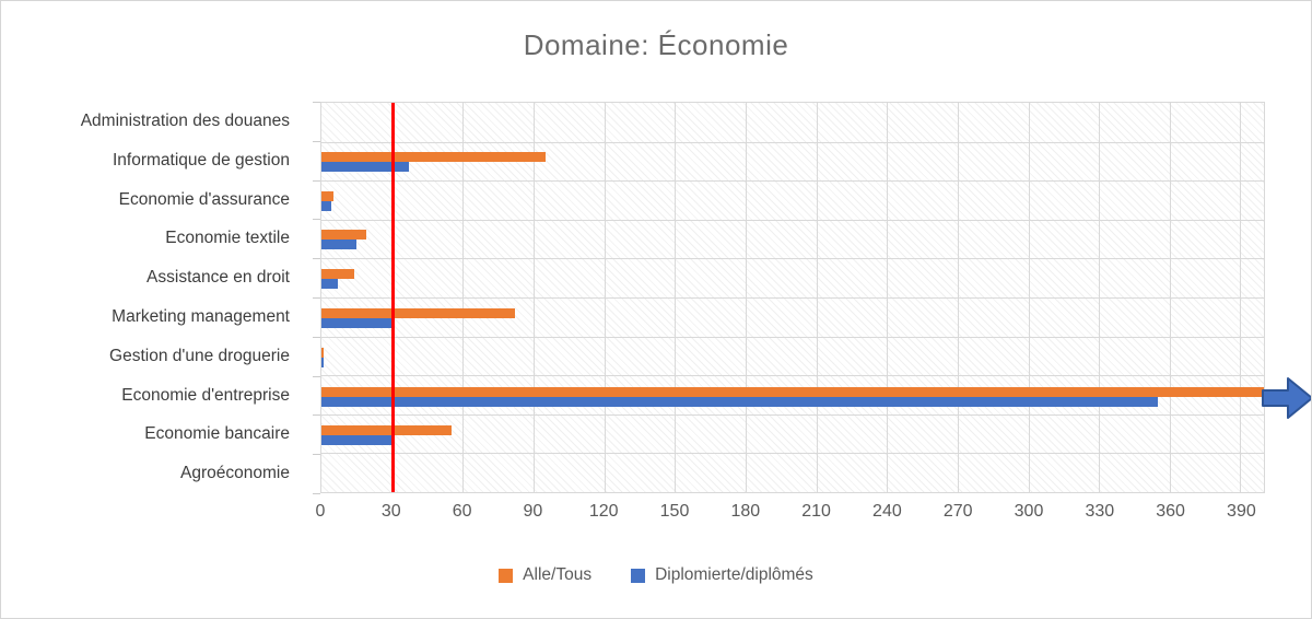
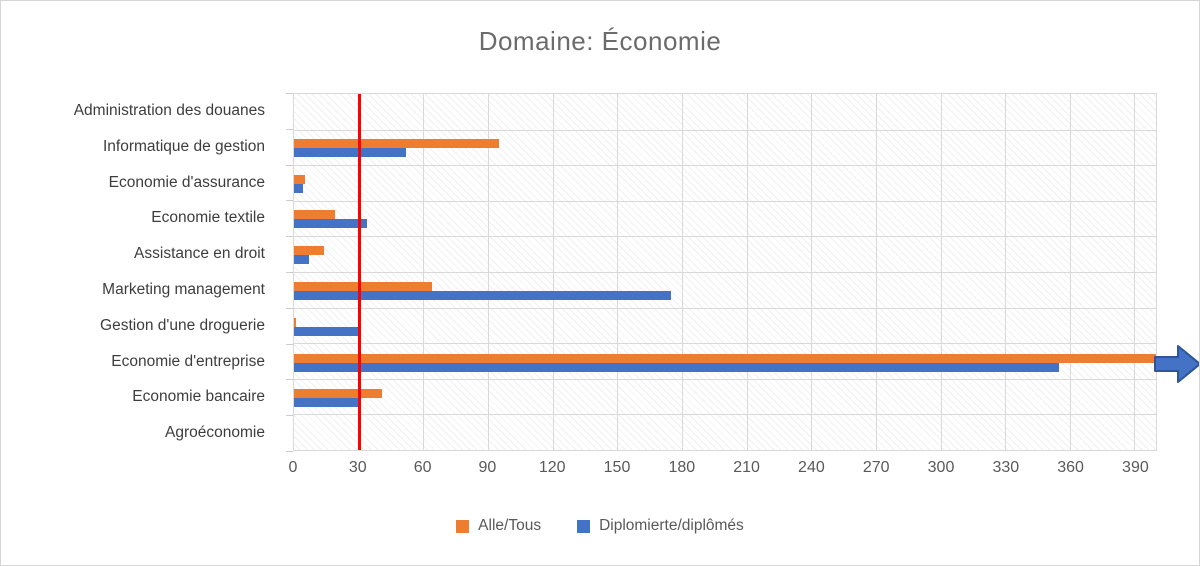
Diplomierte/diplômés/Informatique de gestion: 37 -> 52
Diplomierte/diplômés/Economie textile: 15 -> 34
Alle/Tous/Marketing management: 82 -> 64
Diplomierte/diplômés/Marketing management: 31 -> 175
Diplomierte/diplômés/Gestion d'une droguerie: 1 -> 31
Alle/Tous/Economie bancaire: 55 -> 41
